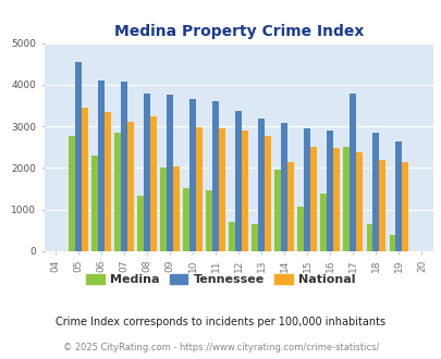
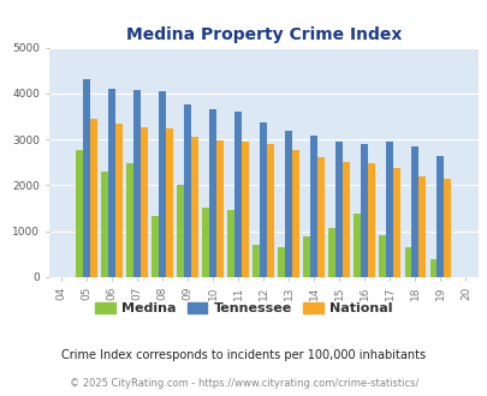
Tennessee/05: 4550 -> 4300
Medina/07: 2850 -> 2490
National/07: 3100 -> 3270
Tennessee/08: 3800 -> 4040
National/09: 2050 -> 3060
Medina/14: 1950 -> 900
National/14: 2150 -> 2620
Medina/17: 2500 -> 920
Tennessee/17: 3800 -> 2950
